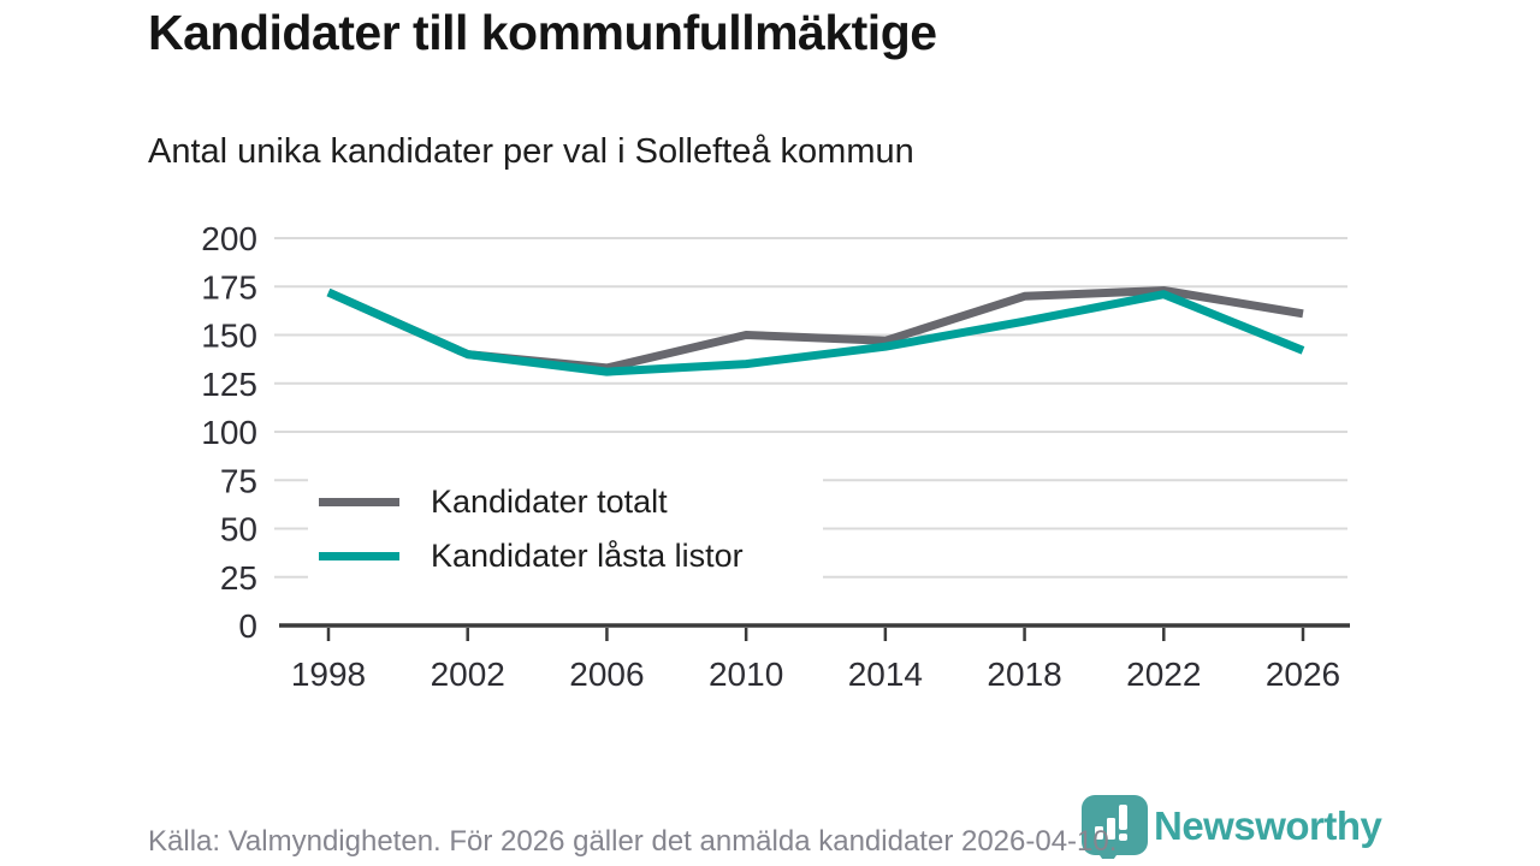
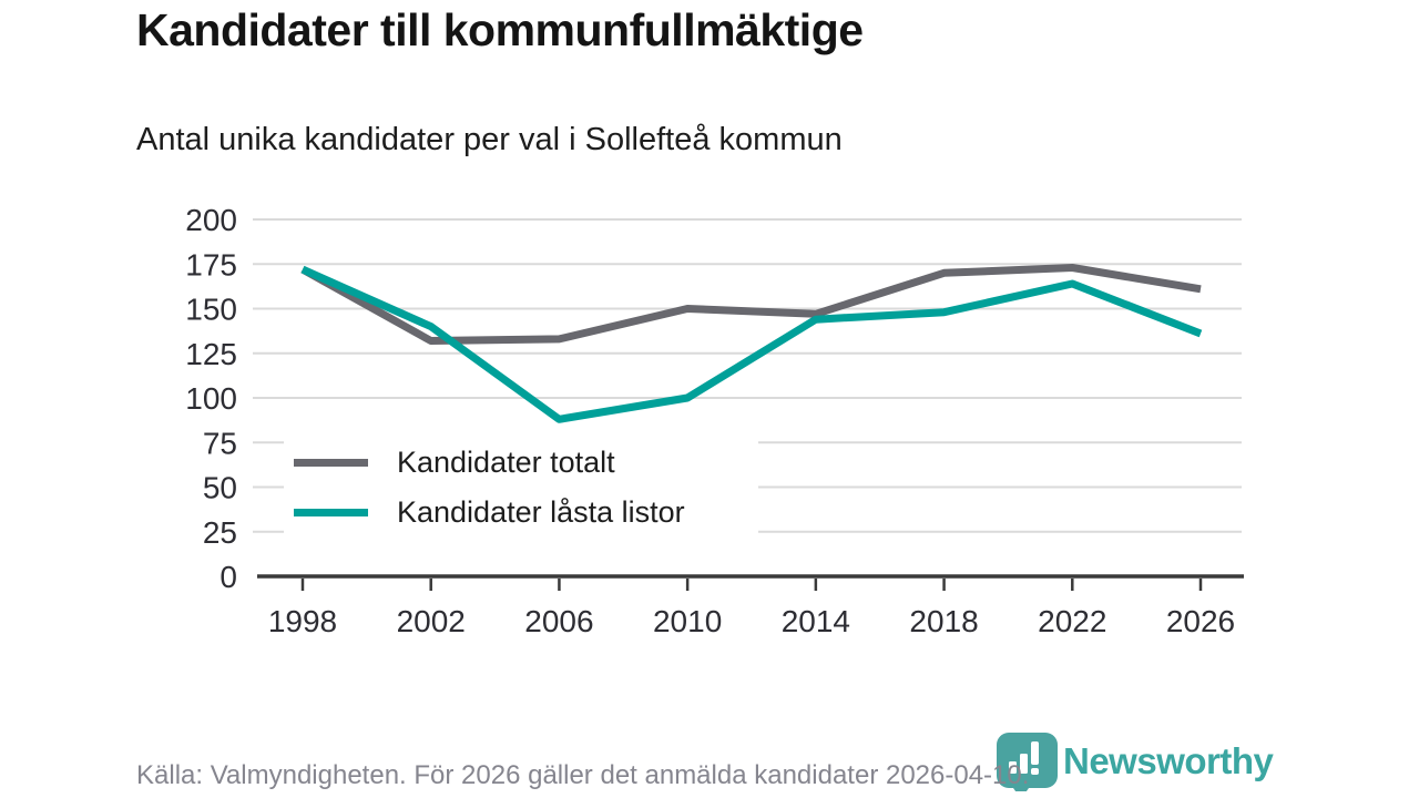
Kandidater totalt/2002: 140 -> 132
Kandidater låsta listor/2006: 131 -> 88
Kandidater låsta listor/2010: 135 -> 100
Kandidater låsta listor/2018: 157 -> 148
Kandidater låsta listor/2022: 171 -> 164
Kandidater låsta listor/2026: 142 -> 136
